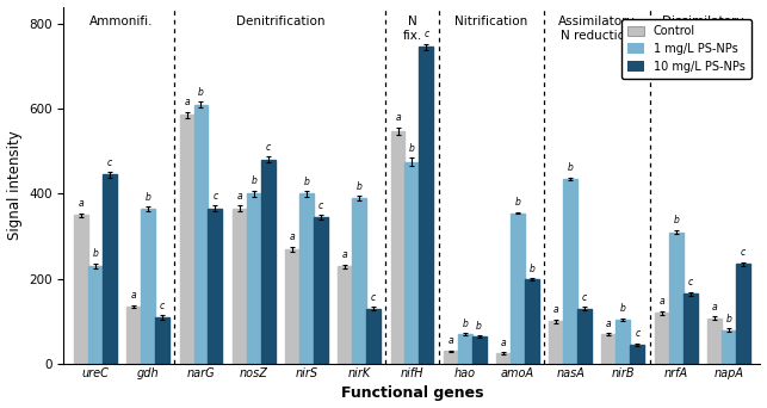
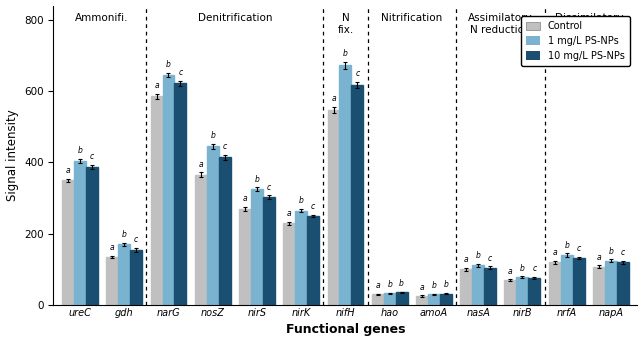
1 mg/L PS-NPs/ureC: 230 -> 405
10 mg/L PS-NPs/ureC: 445 -> 388
1 mg/L PS-NPs/gdh: 365 -> 170
10 mg/L PS-NPs/gdh: 110 -> 155
1 mg/L PS-NPs/narG: 610 -> 645
10 mg/L PS-NPs/narG: 365 -> 622
1 mg/L PS-NPs/nosZ: 400 -> 445
10 mg/L PS-NPs/nosZ: 480 -> 415
1 mg/L PS-NPs/nirS: 400 -> 325
10 mg/L PS-NPs/nirS: 345 -> 303
1 mg/L PS-NPs/nirK: 390 -> 265
10 mg/L PS-NPs/nirK: 130 -> 250
1 mg/L PS-NPs/nifH: 475 -> 672
10 mg/L PS-NPs/nifH: 745 -> 618
1 mg/L PS-NPs/hao: 70 -> 33
10 mg/L PS-NPs/hao: 65 -> 36
1 mg/L PS-NPs/amoA: 355 -> 30
10 mg/L PS-NPs/amoA: 200 -> 32
1 mg/L PS-NPs/nasA: 435 -> 112
10 mg/L PS-NPs/nasA: 130 -> 105
1 mg/L PS-NPs/nirB: 105 -> 78
10 mg/L PS-NPs/nirB: 45 -> 76
1 mg/L PS-NPs/nrfA: 310 -> 140
10 mg/L PS-NPs/nrfA: 165 -> 132
1 mg/L PS-NPs/napA: 80 -> 125
10 mg/L PS-NPs/napA: 235 -> 120
